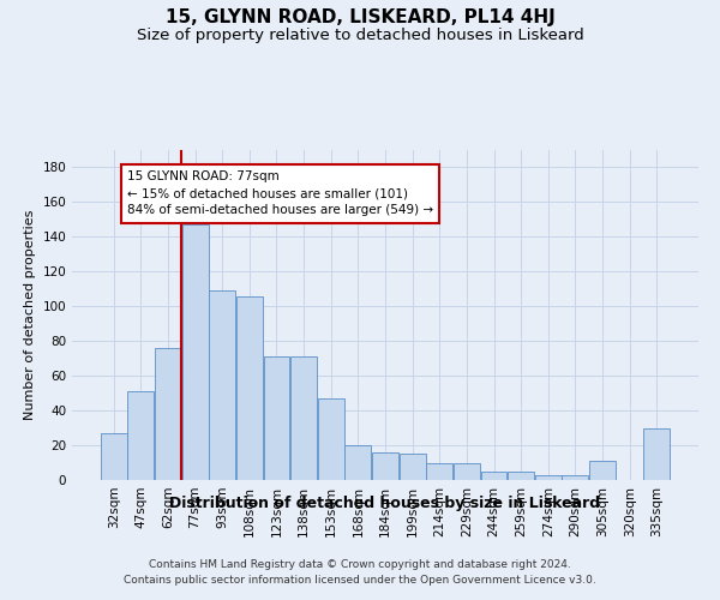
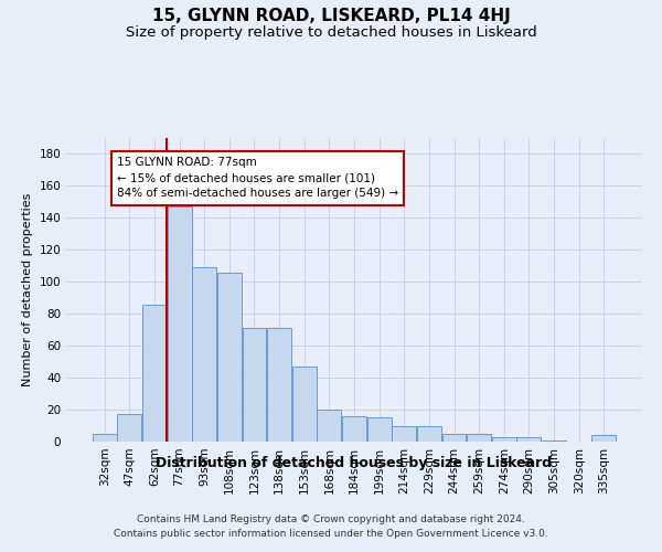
32sqm: 27 -> 5
47sqm: 51 -> 17
62sqm: 76 -> 86
305sqm: 11 -> 1
335sqm: 30 -> 4
